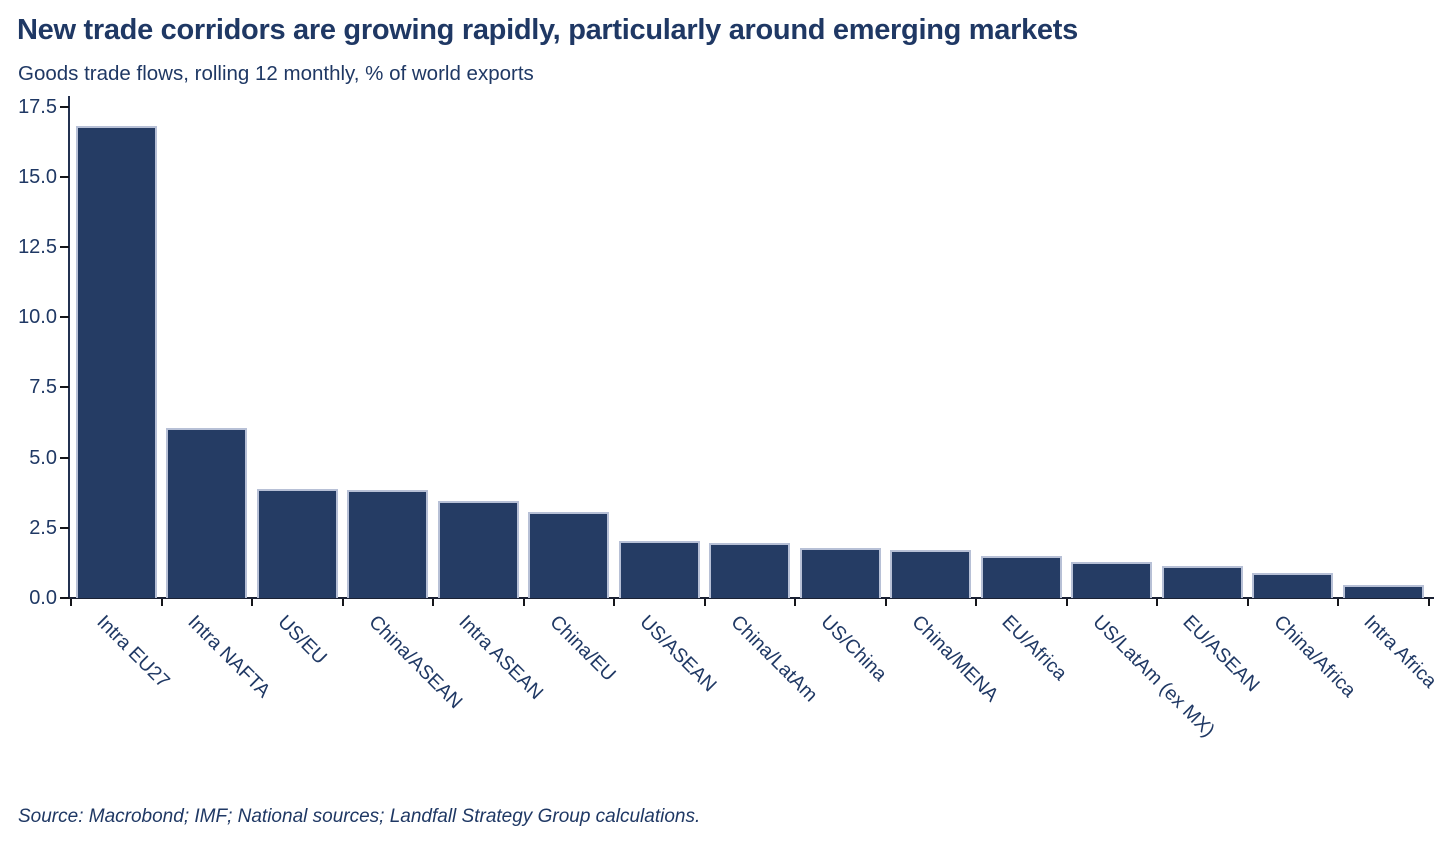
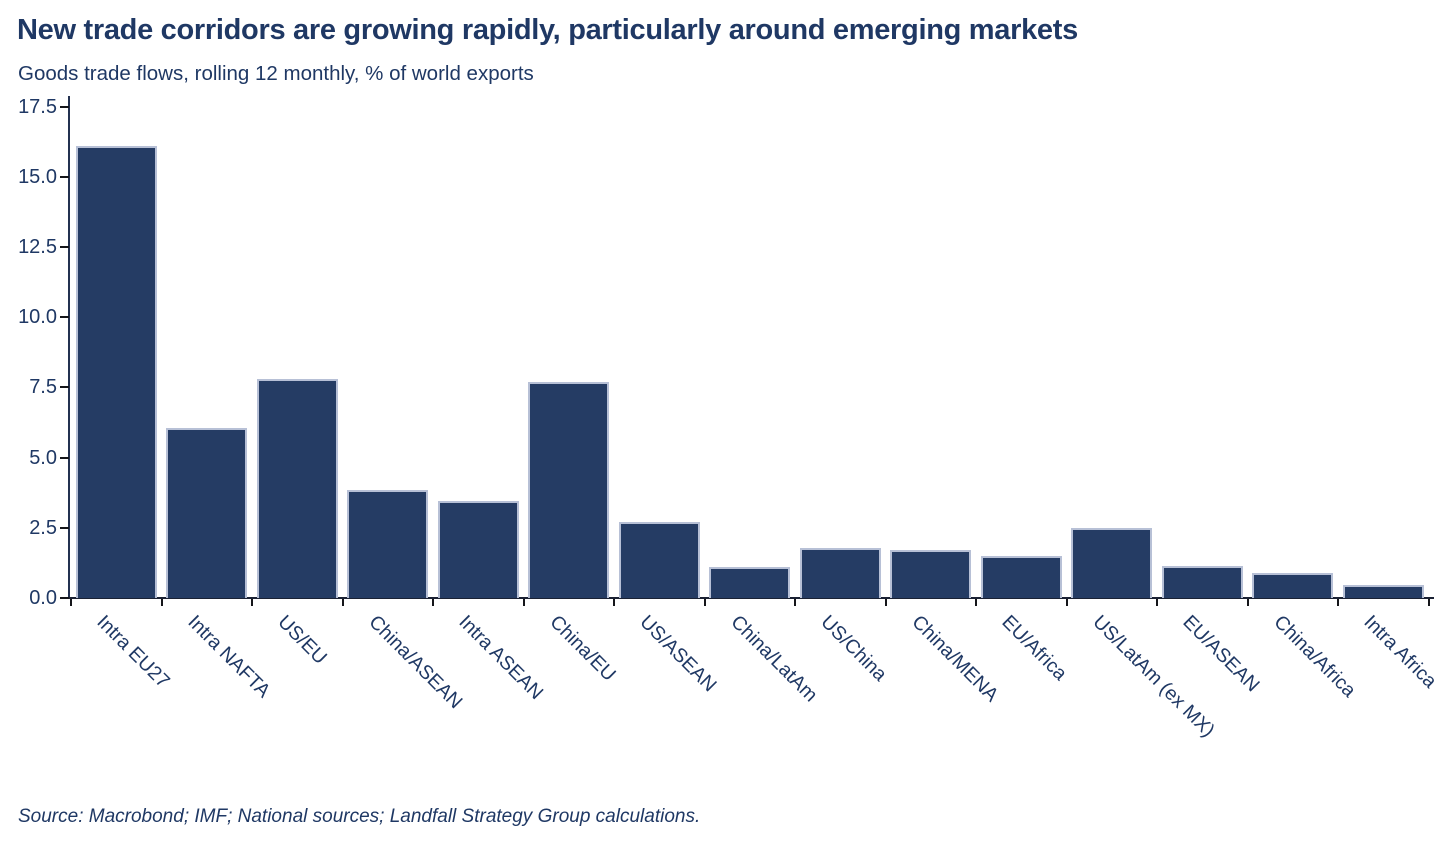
Intra EU27: 16.8 -> 16.1
US/EU: 3.9 -> 7.8
China/EU: 3.0 -> 7.7
US/ASEAN: 2.0 -> 2.7
China/LatAm: 1.9 -> 1.1
US/LatAm (ex MX): 1.3 -> 2.5
